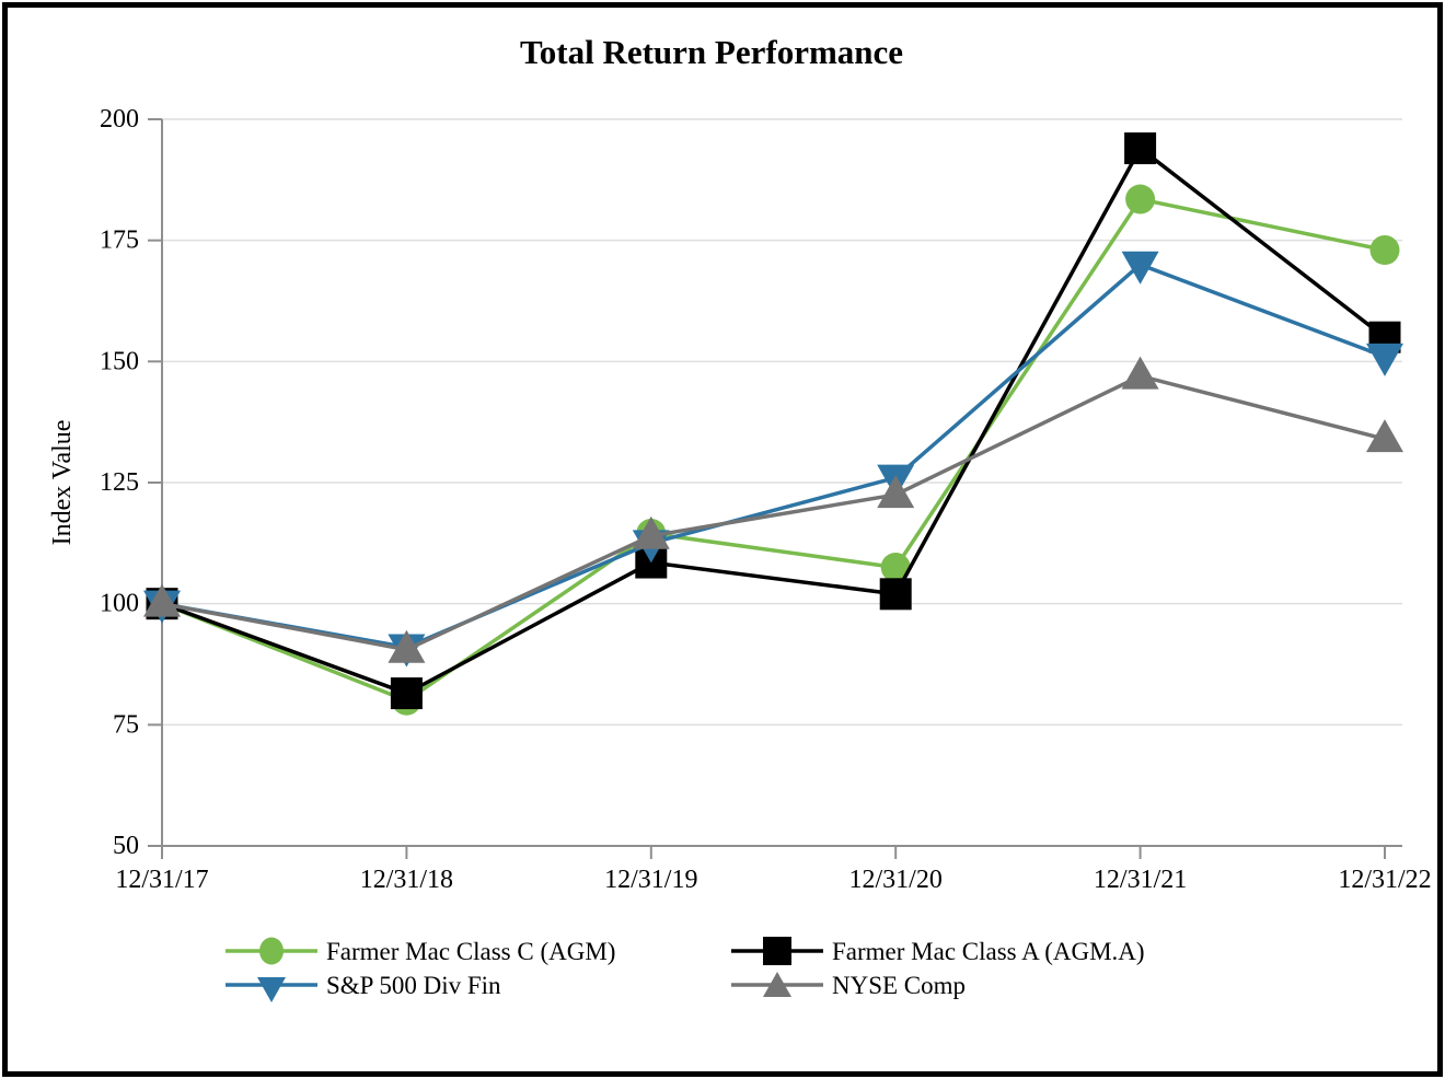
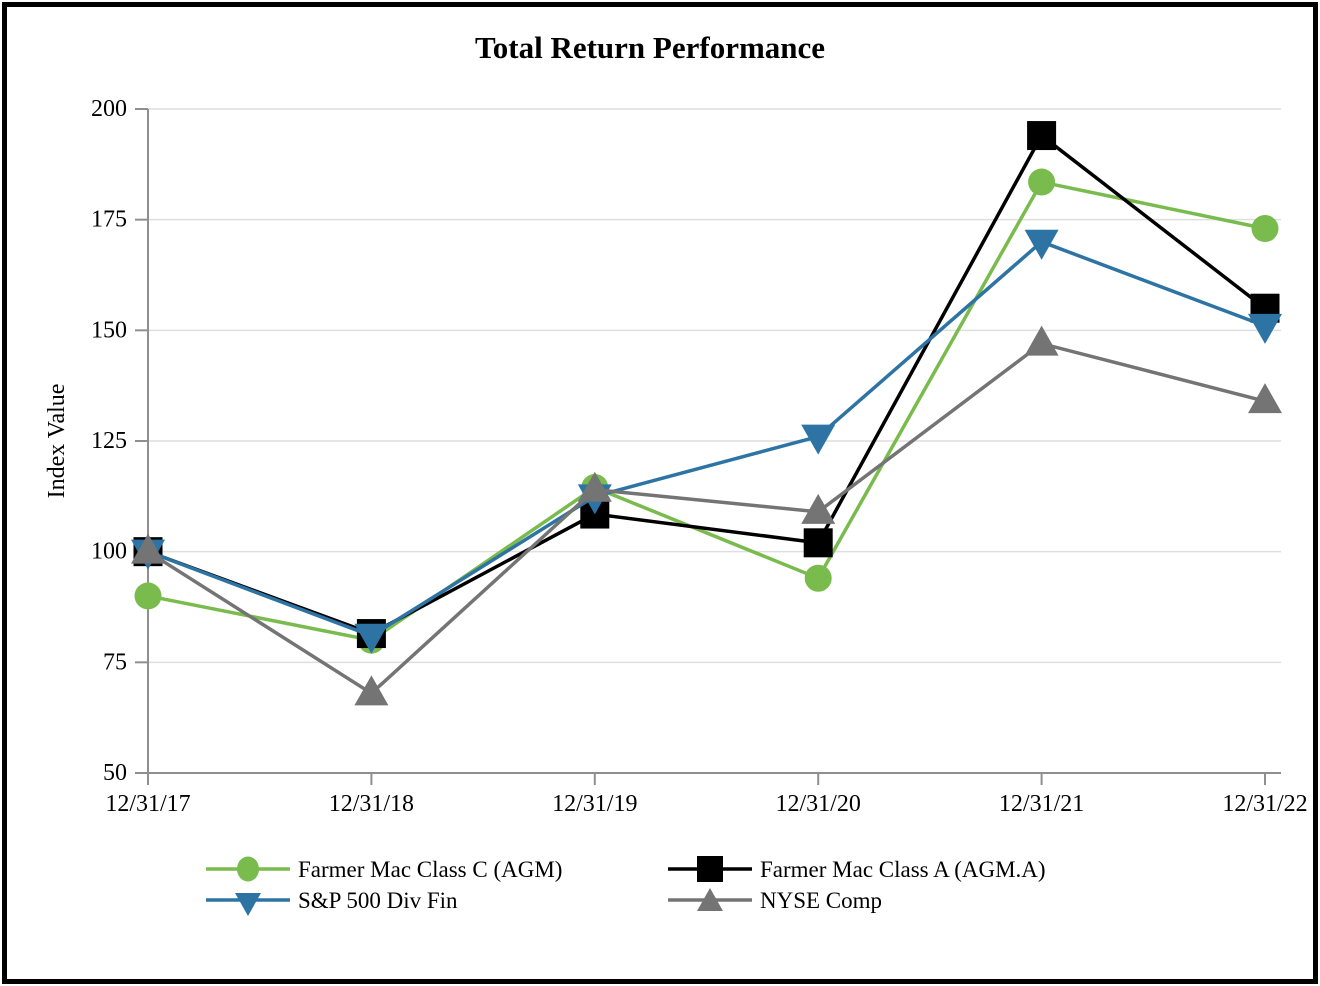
Farmer Mac Class C (AGM)/12/31/17: 100 -> 90
S&P 500 Div Fin/12/31/18: 91 -> 81
NYSE Comp/12/31/18: 90 -> 68
Farmer Mac Class C (AGM)/12/31/20: 108 -> 94
NYSE Comp/12/31/20: 122 -> 109
